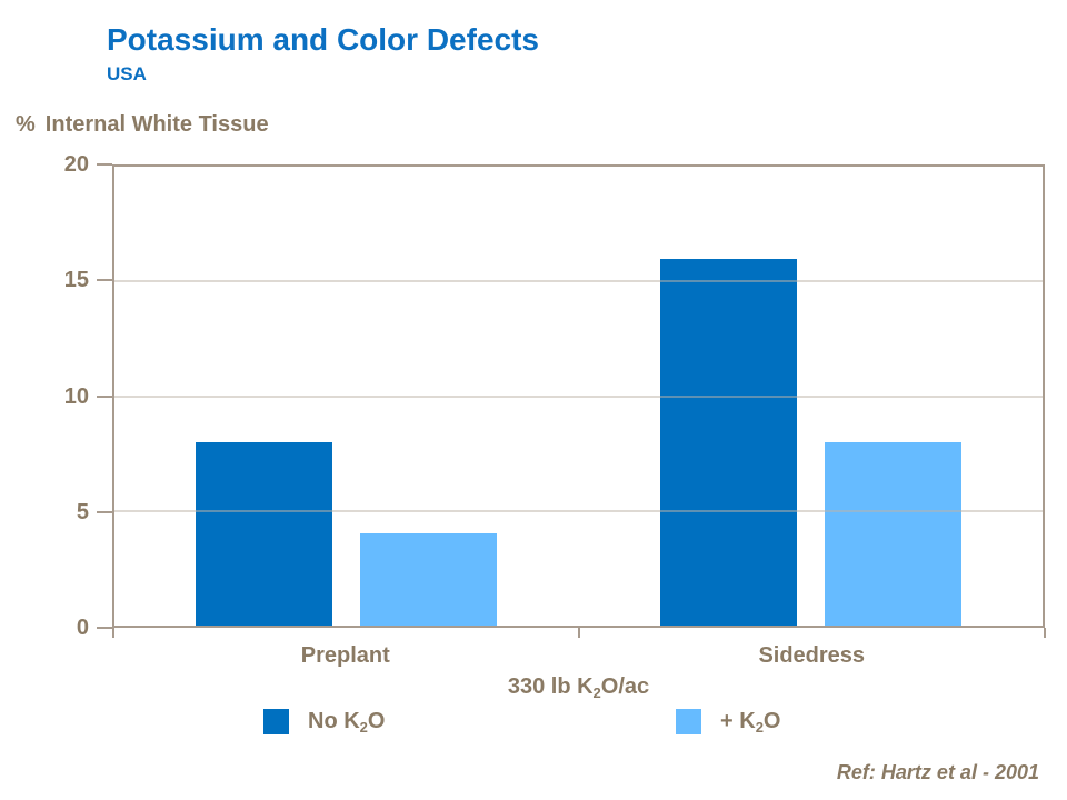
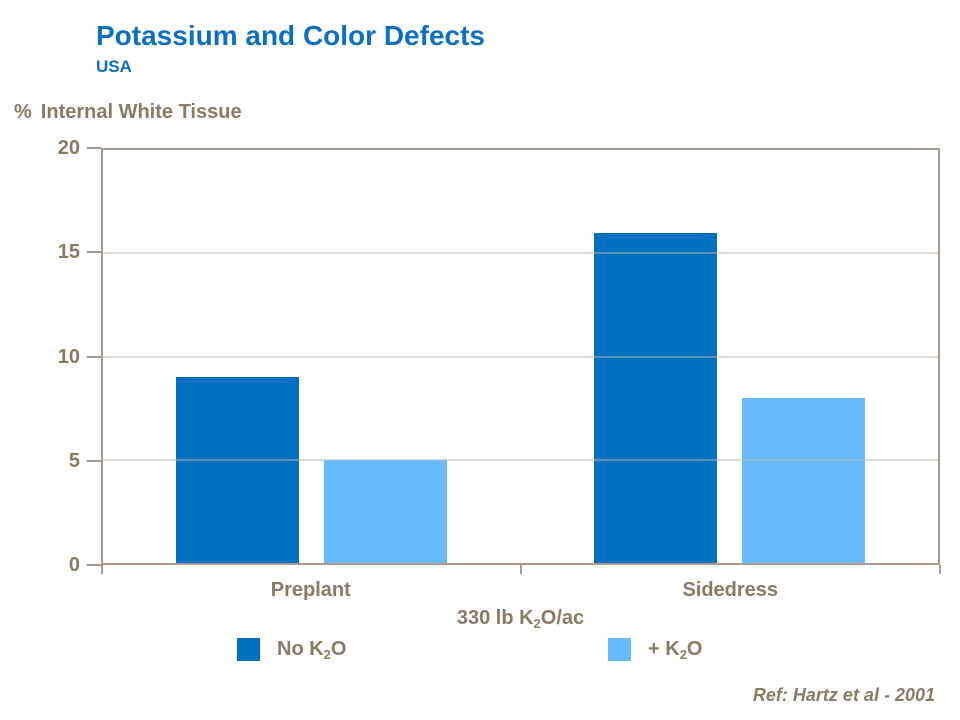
No K2O/Preplant: 8 -> 9
+ K2O/Preplant: 4 -> 5
